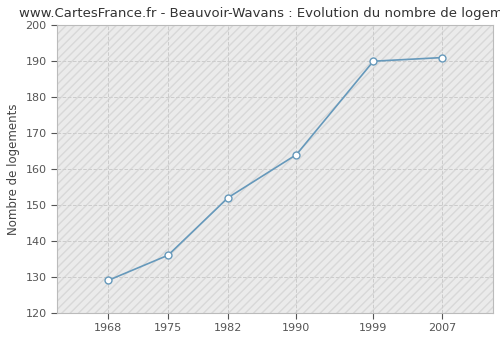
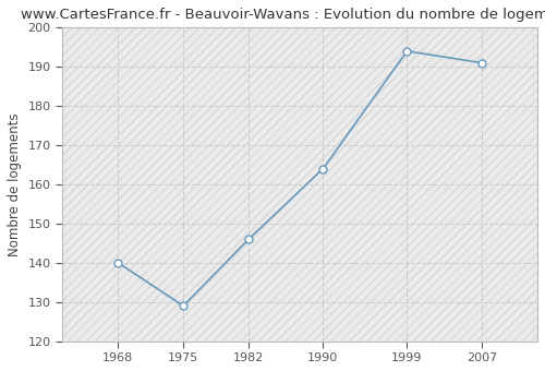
1968: 129 -> 140
1975: 136 -> 129
1982: 152 -> 146
1999: 190 -> 194
